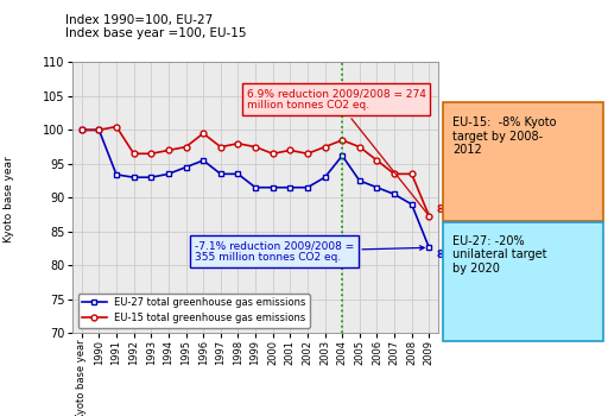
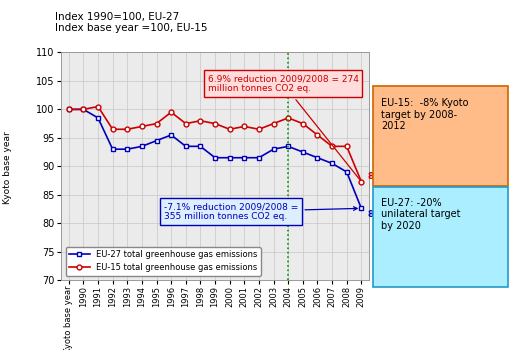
EU-27 total greenhouse gas emissions/1991: 93.4 -> 98.5
EU-27 total greenhouse gas emissions/2004: 96.2 -> 93.5
